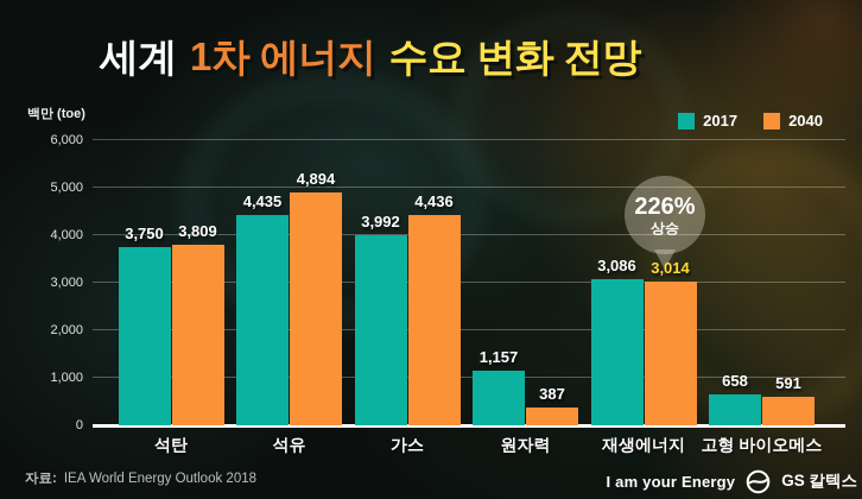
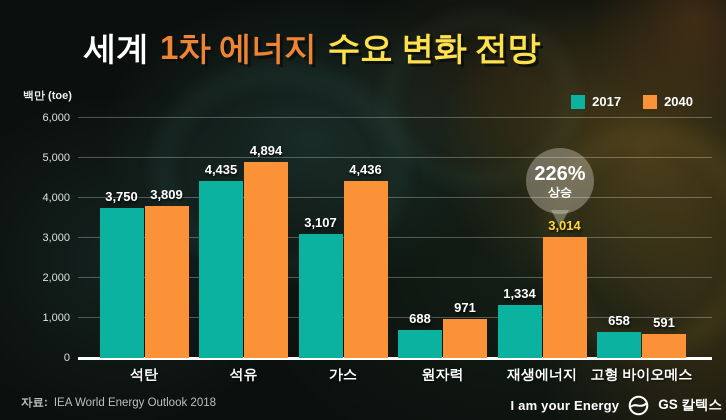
2017/가스: 3,992 -> 3,107
2017/원자력: 1,157 -> 688
2040/원자력: 387 -> 971
2017/재생에너지: 3,086 -> 1,334
